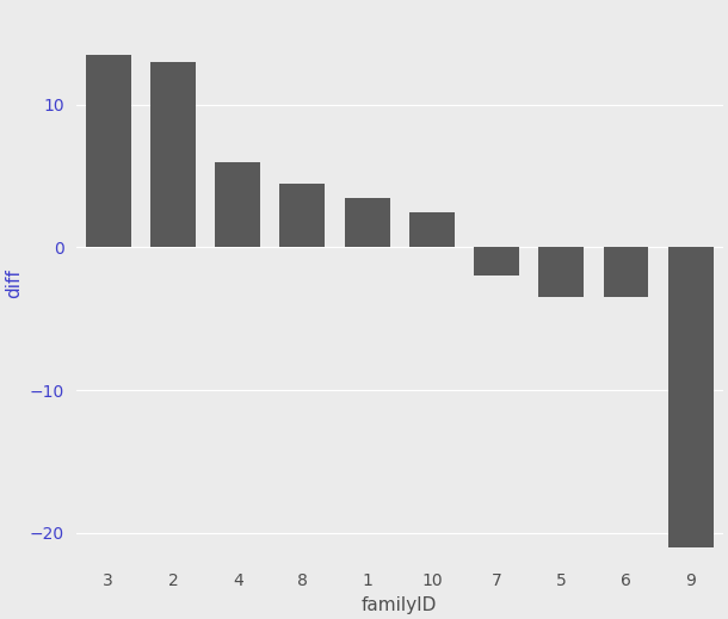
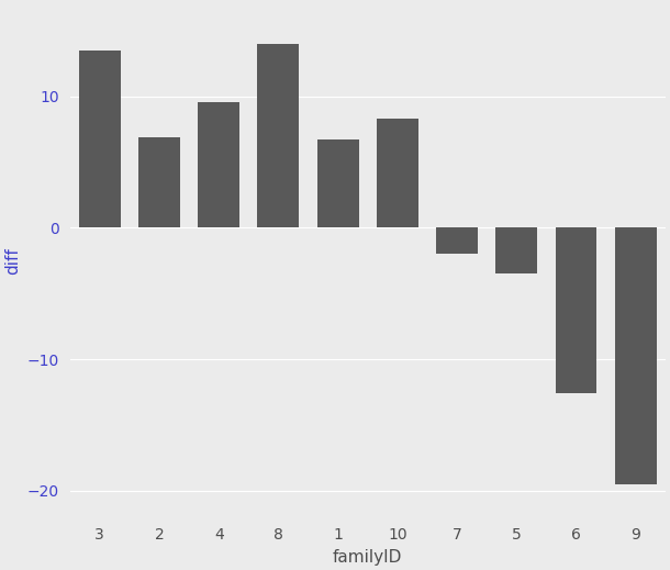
2: 13.0 -> 6.9
4: 6.0 -> 9.6
8: 4.5 -> 14.0
1: 3.5 -> 6.7
10: 2.5 -> 8.3
6: -3.5 -> -12.6
9: -21.0 -> -19.5
